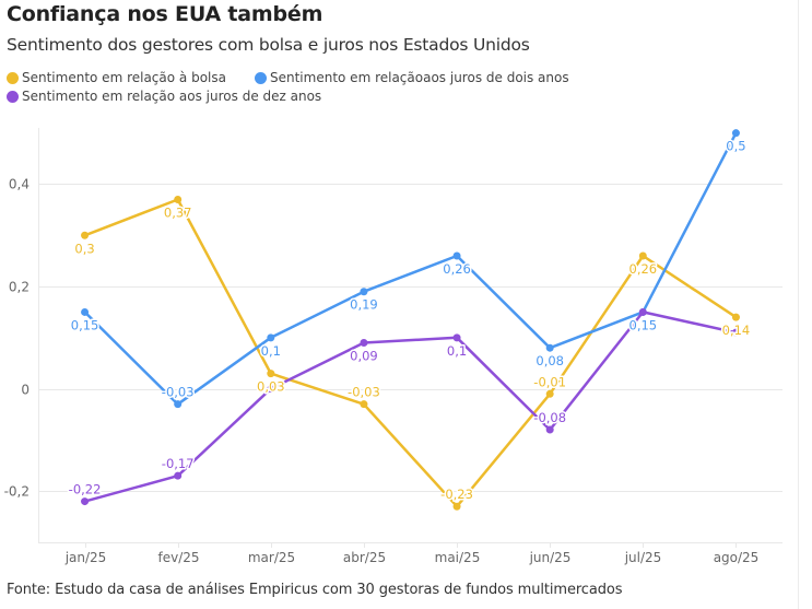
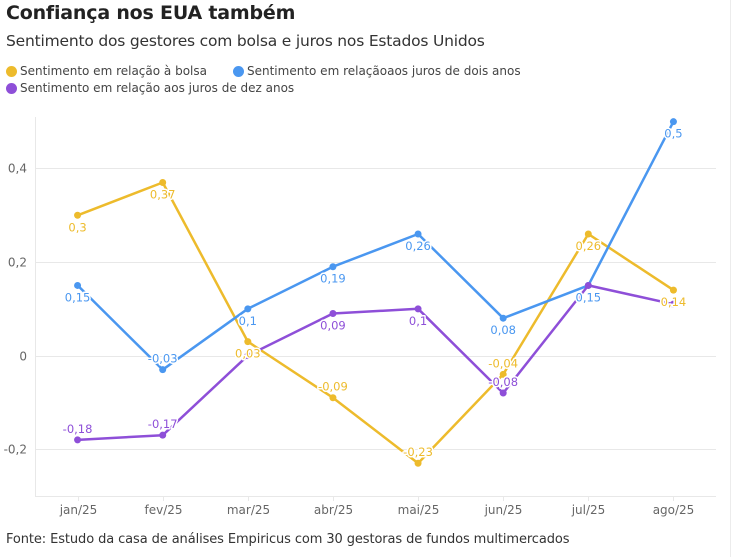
Sentimento em relação aos juros de dez anos/jan/25: -0,22 -> -0,18
Sentimento em relação à bolsa/abr/25: -0,03 -> -0,09
Sentimento em relação à bolsa/jun/25: -0,01 -> -0,04
